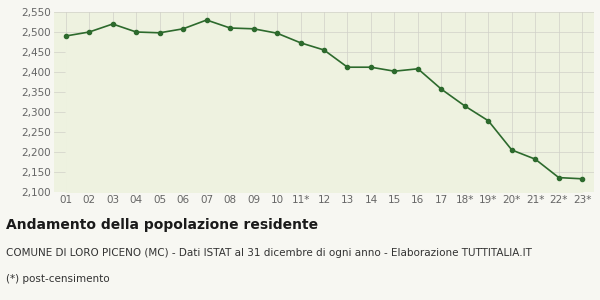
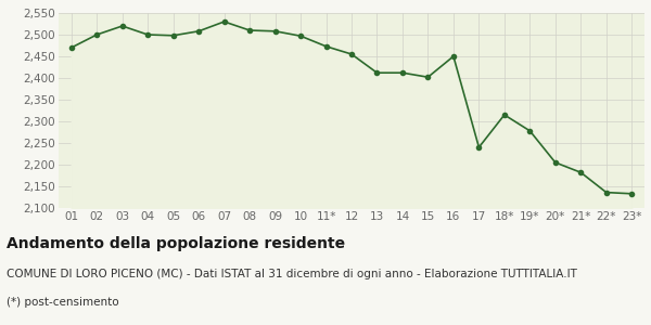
01: 2,490 -> 2,470
16: 2,408 -> 2,450
17: 2,357 -> 2,240
